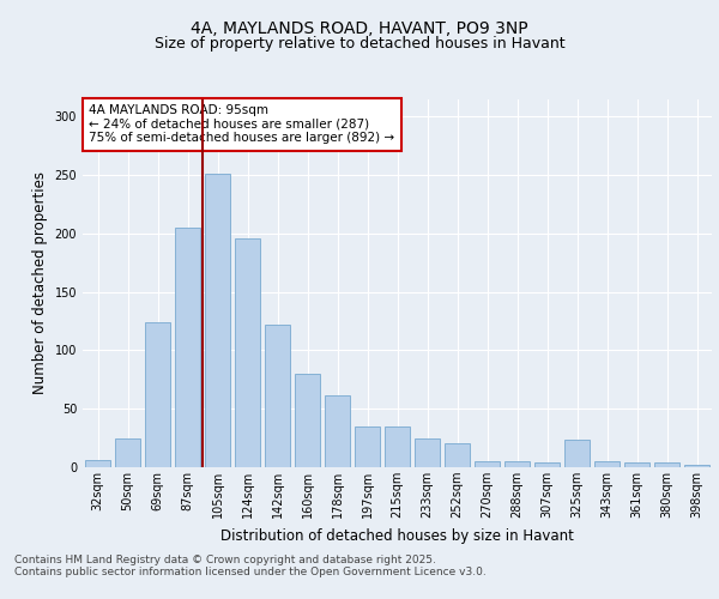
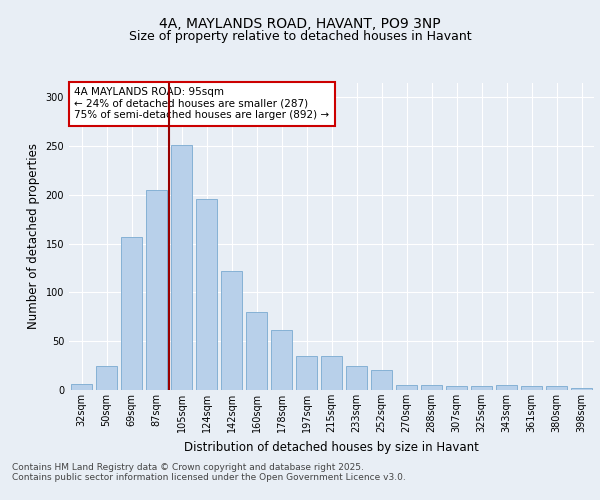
69sqm: 124 -> 157
325sqm: 24 -> 4
